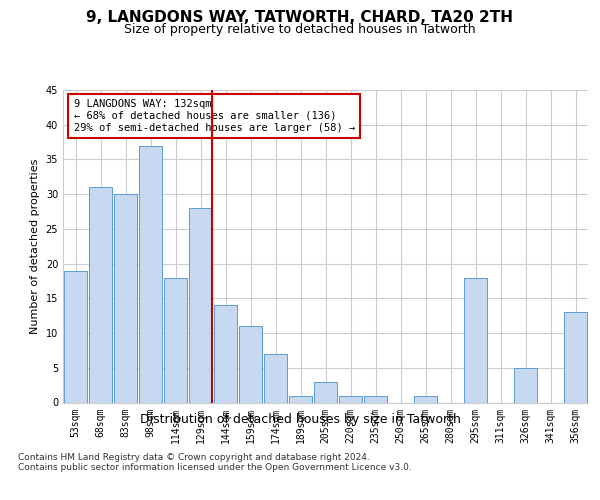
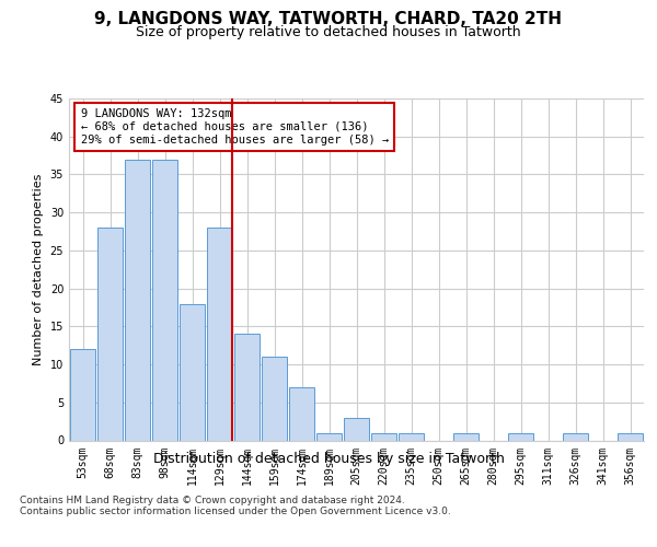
53sqm: 19 -> 12
68sqm: 31 -> 28
83sqm: 30 -> 37
295sqm: 18 -> 1
326sqm: 5 -> 1
356sqm: 13 -> 1
